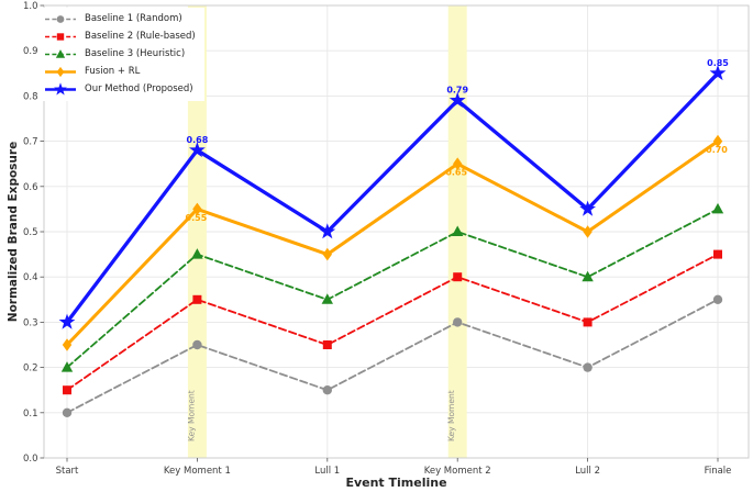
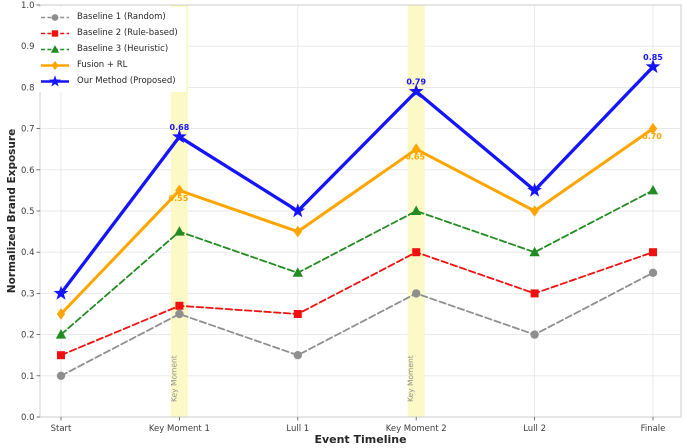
Baseline 2 (Rule-based)/Key Moment 1: 0.35 -> 0.27
Baseline 2 (Rule-based)/Finale: 0.45 -> 0.40
